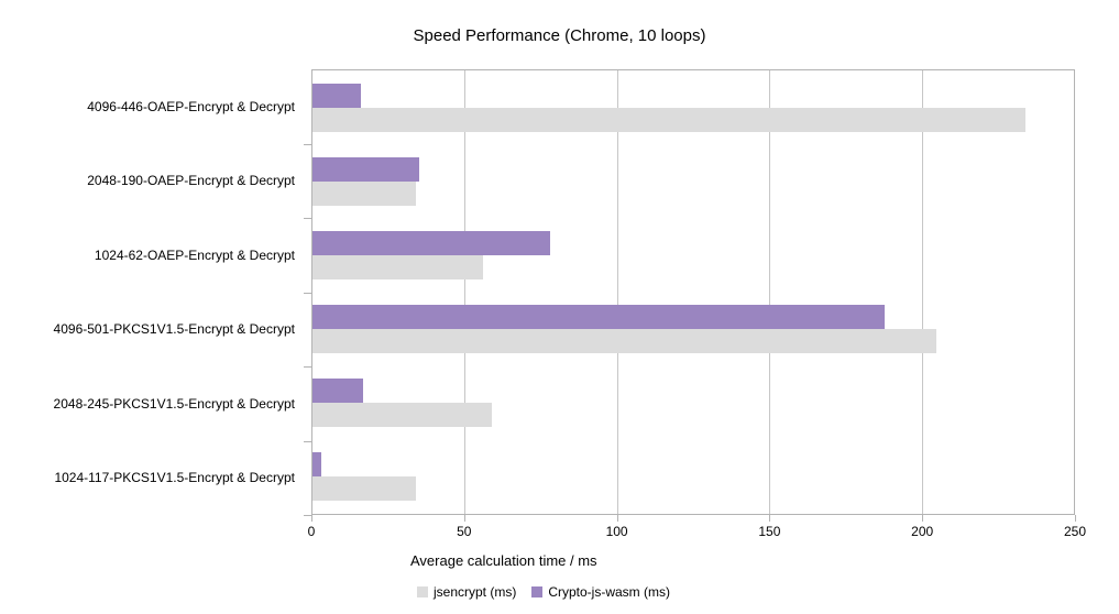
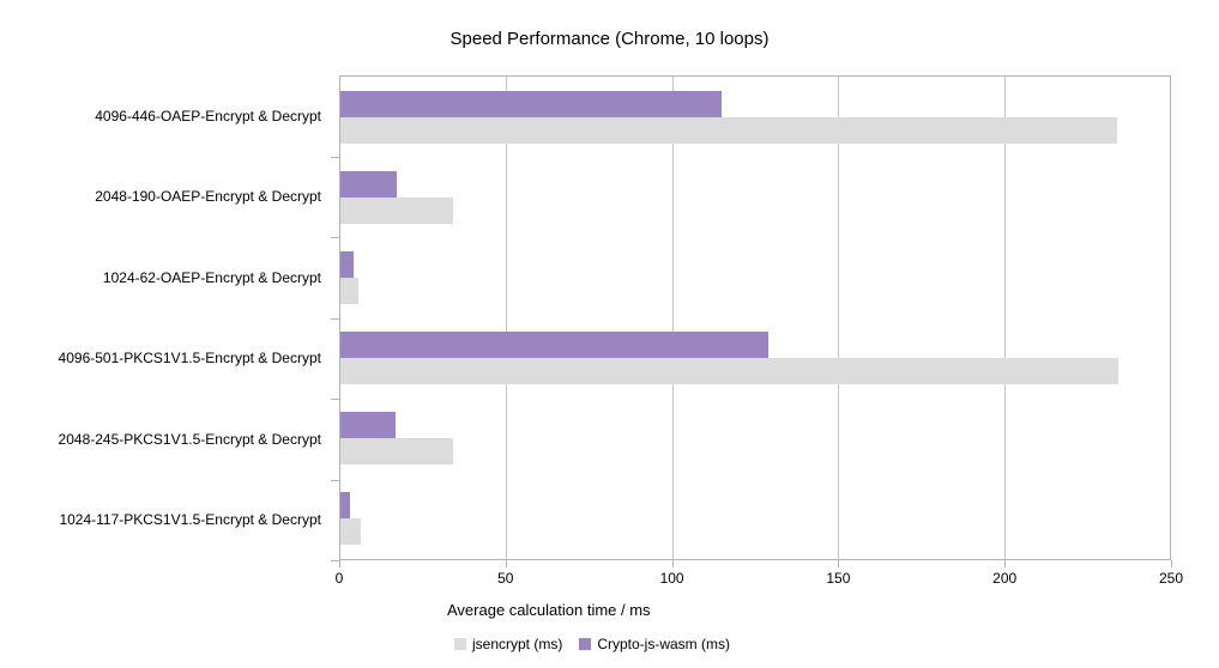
Crypto-js-wasm (ms)/4096-446-OAEP-Encrypt & Decrypt: 16 -> 115
Crypto-js-wasm (ms)/2048-190-OAEP-Encrypt & Decrypt: 35 -> 17
jsencrypt (ms)/1024-62-OAEP-Encrypt & Decrypt: 56 -> 6
Crypto-js-wasm (ms)/1024-62-OAEP-Encrypt & Decrypt: 78 -> 4
jsencrypt (ms)/4096-501-PKCS1V1.5-Encrypt & Decrypt: 205 -> 234
Crypto-js-wasm (ms)/4096-501-PKCS1V1.5-Encrypt & Decrypt: 188 -> 129
jsencrypt (ms)/2048-245-PKCS1V1.5-Encrypt & Decrypt: 59 -> 34
jsencrypt (ms)/1024-117-PKCS1V1.5-Encrypt & Decrypt: 34 -> 6
